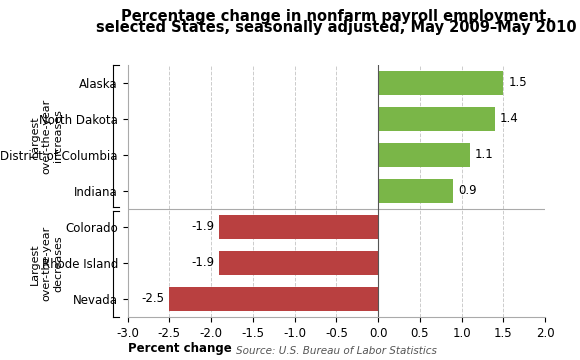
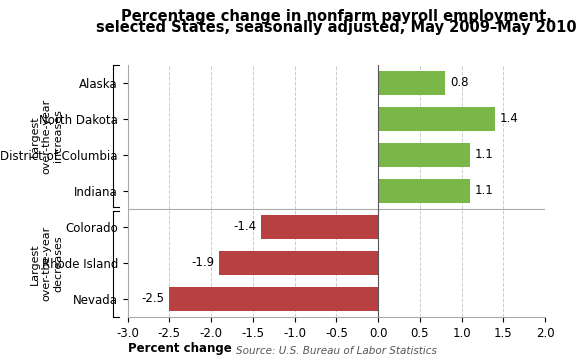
Alaska: 1.5 -> 0.8
Indiana: 0.9 -> 1.1
Colorado: -1.9 -> -1.4
